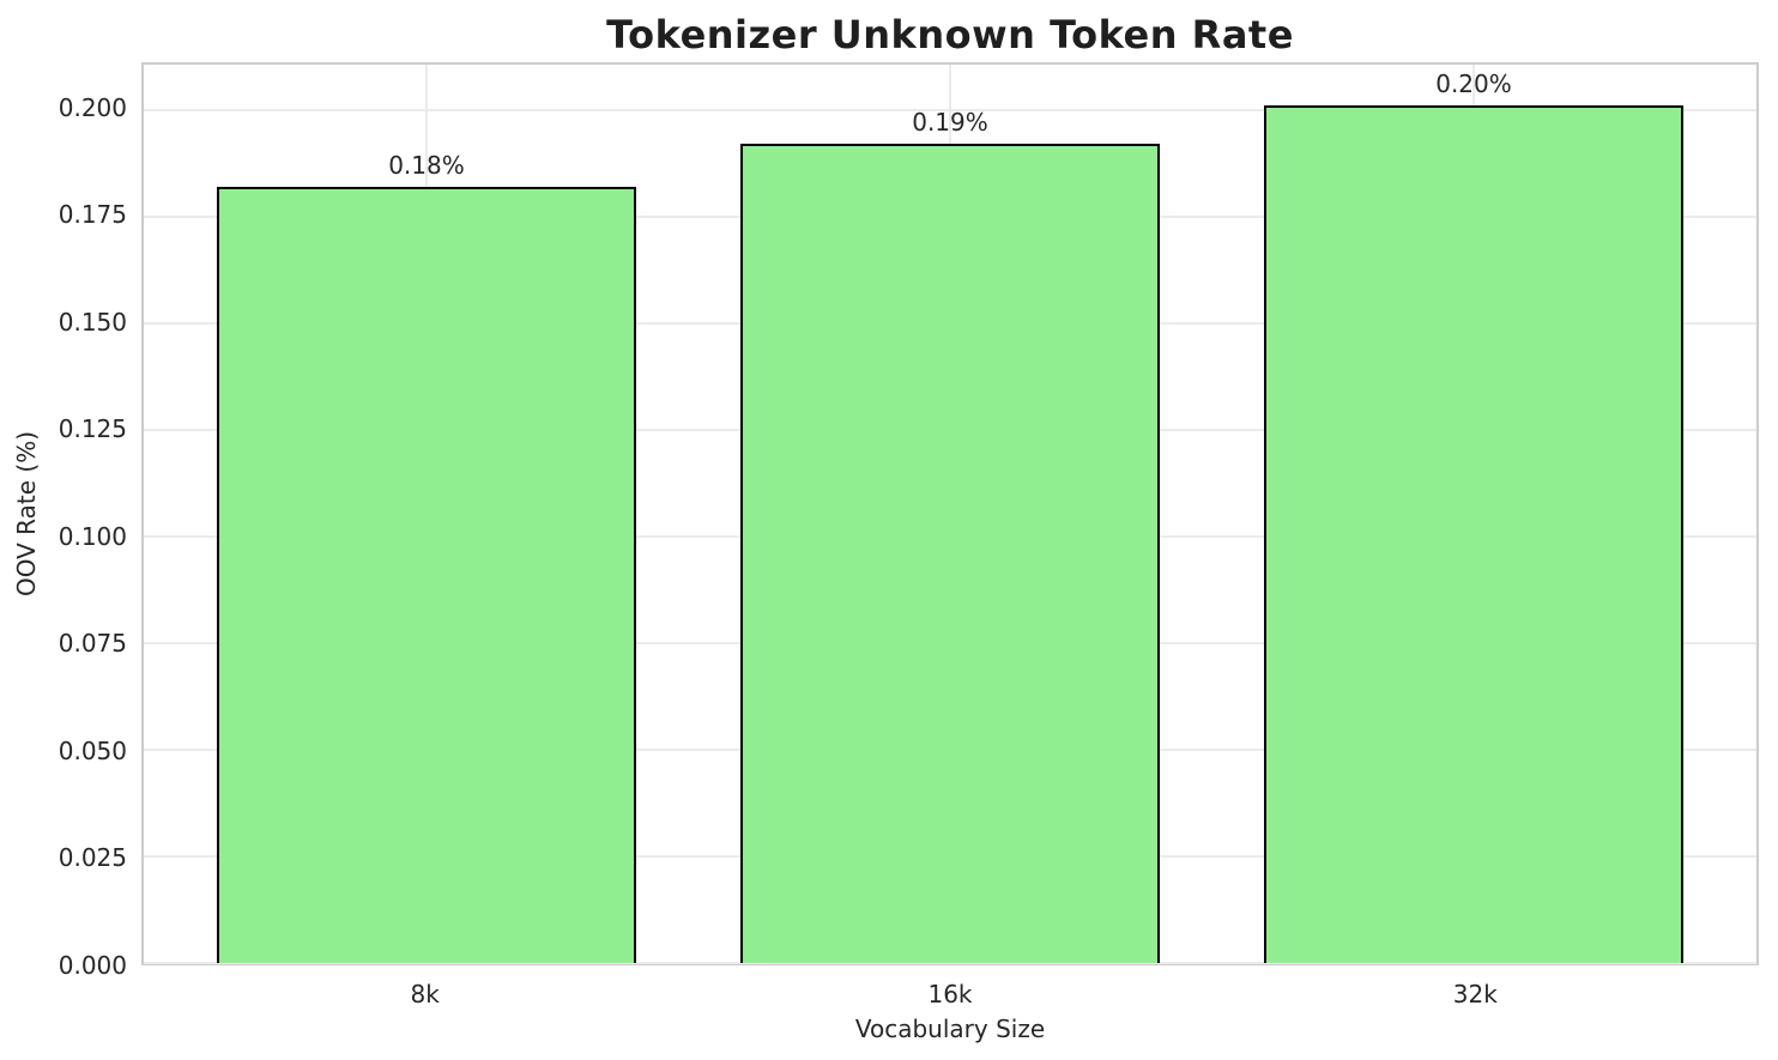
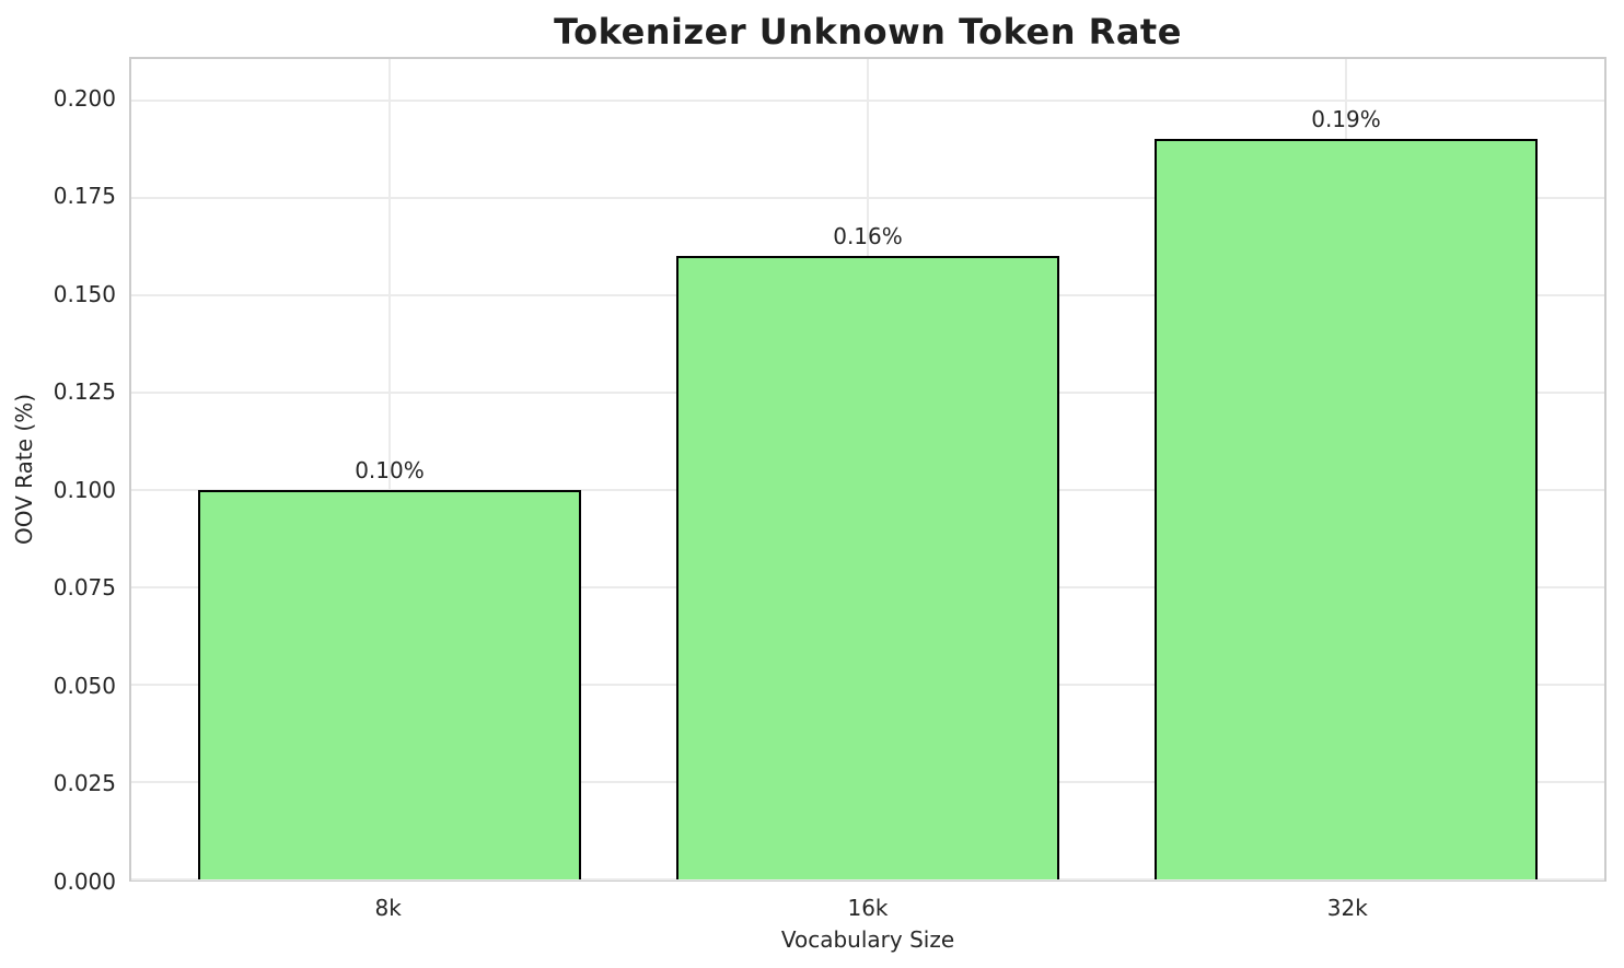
8k: 0.18% -> 0.10%
16k: 0.19% -> 0.16%
32k: 0.20% -> 0.19%
